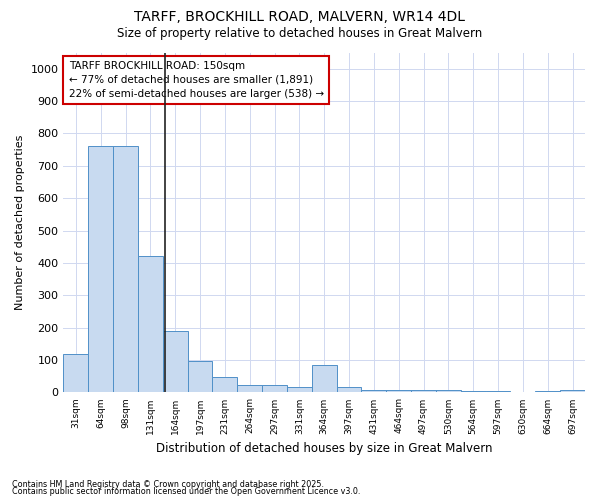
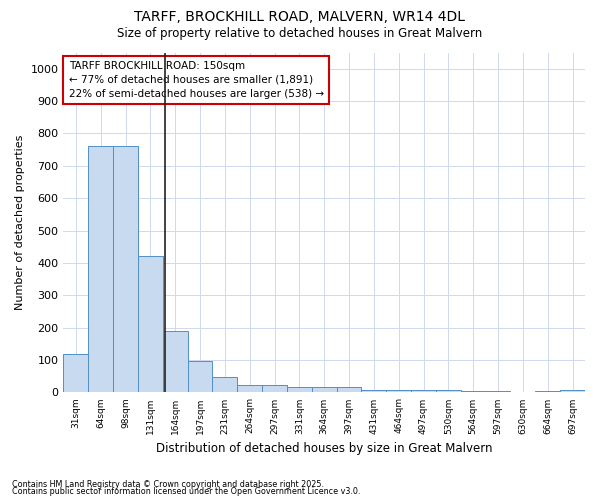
364sqm: 85 -> 17
